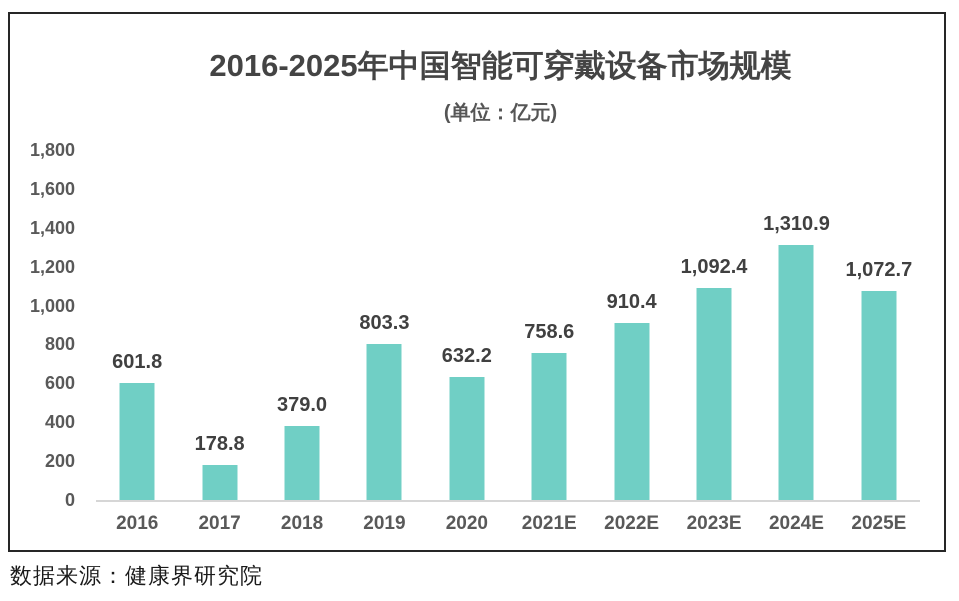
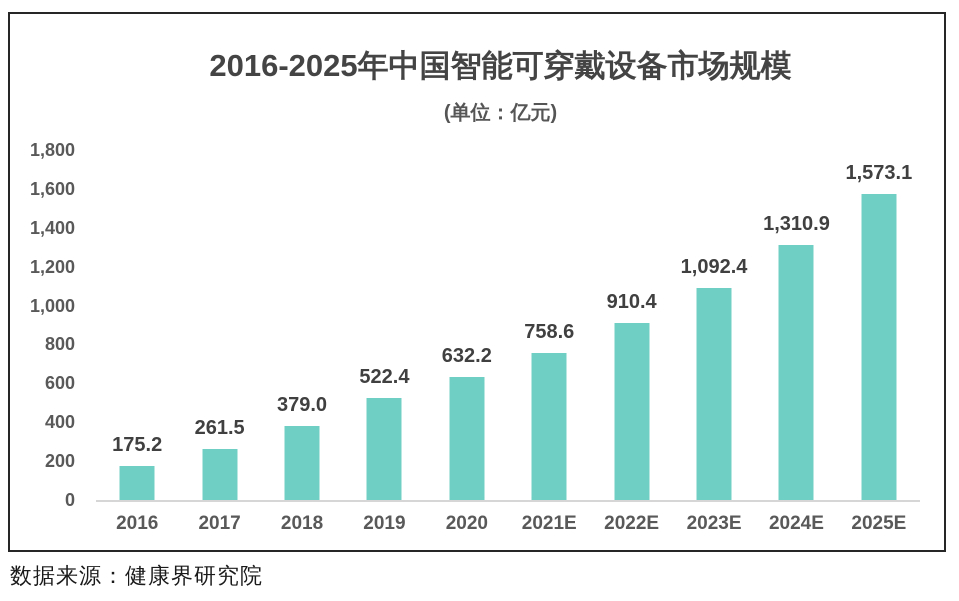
2016: 601.8 -> 175.2
2017: 178.8 -> 261.5
2019: 803.3 -> 522.4
2025E: 1,072.7 -> 1,573.1
